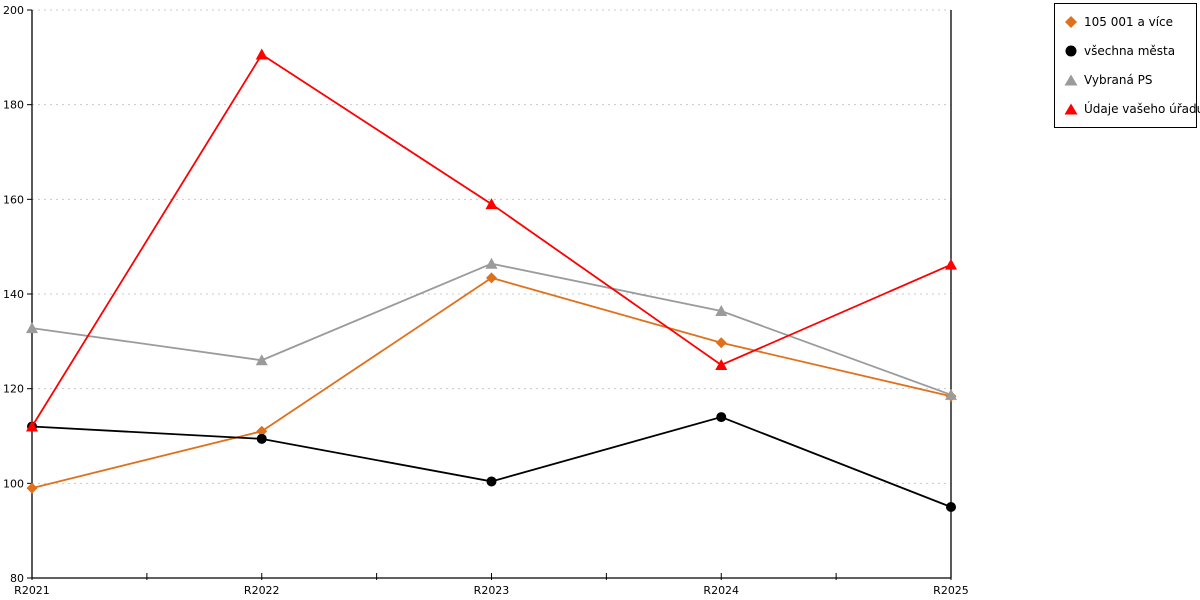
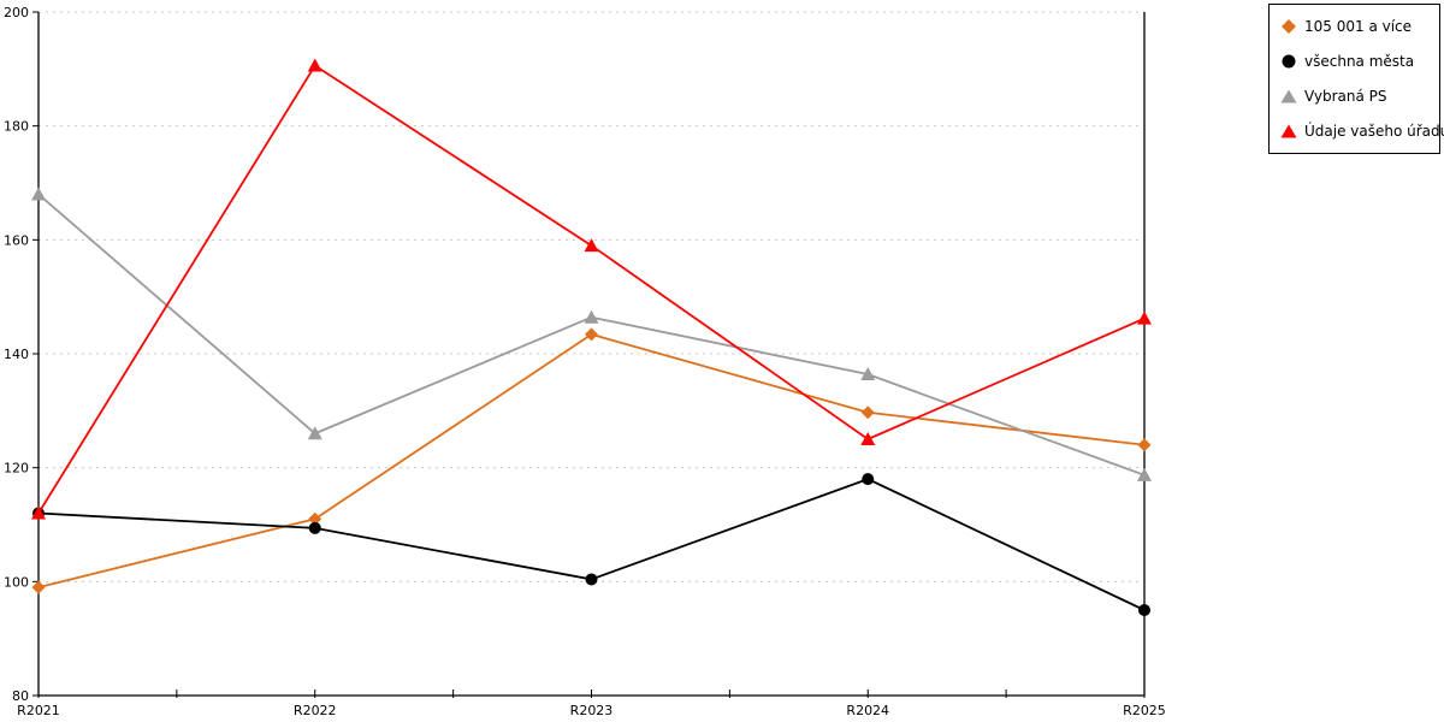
Vybraná PS/R2021: 133 -> 168
všechna města/R2024: 114 -> 118
105 001 a více/R2025: 118 -> 124
